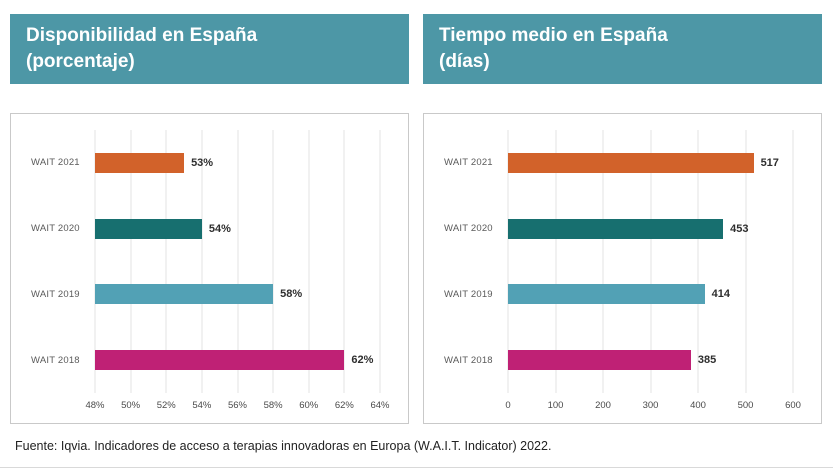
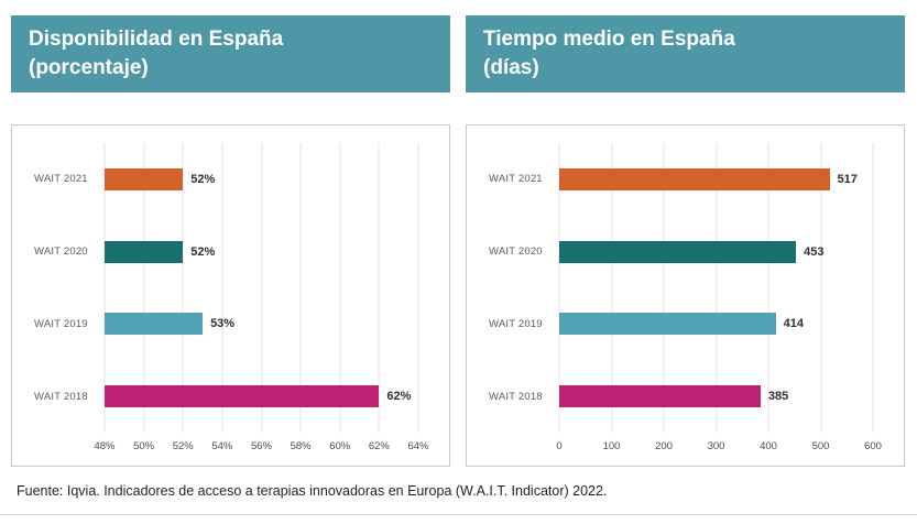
Disponibilidad en España (porcentaje)/WAIT 2021: 53% -> 52%
Disponibilidad en España (porcentaje)/WAIT 2020: 54% -> 52%
Disponibilidad en España (porcentaje)/WAIT 2019: 58% -> 53%
